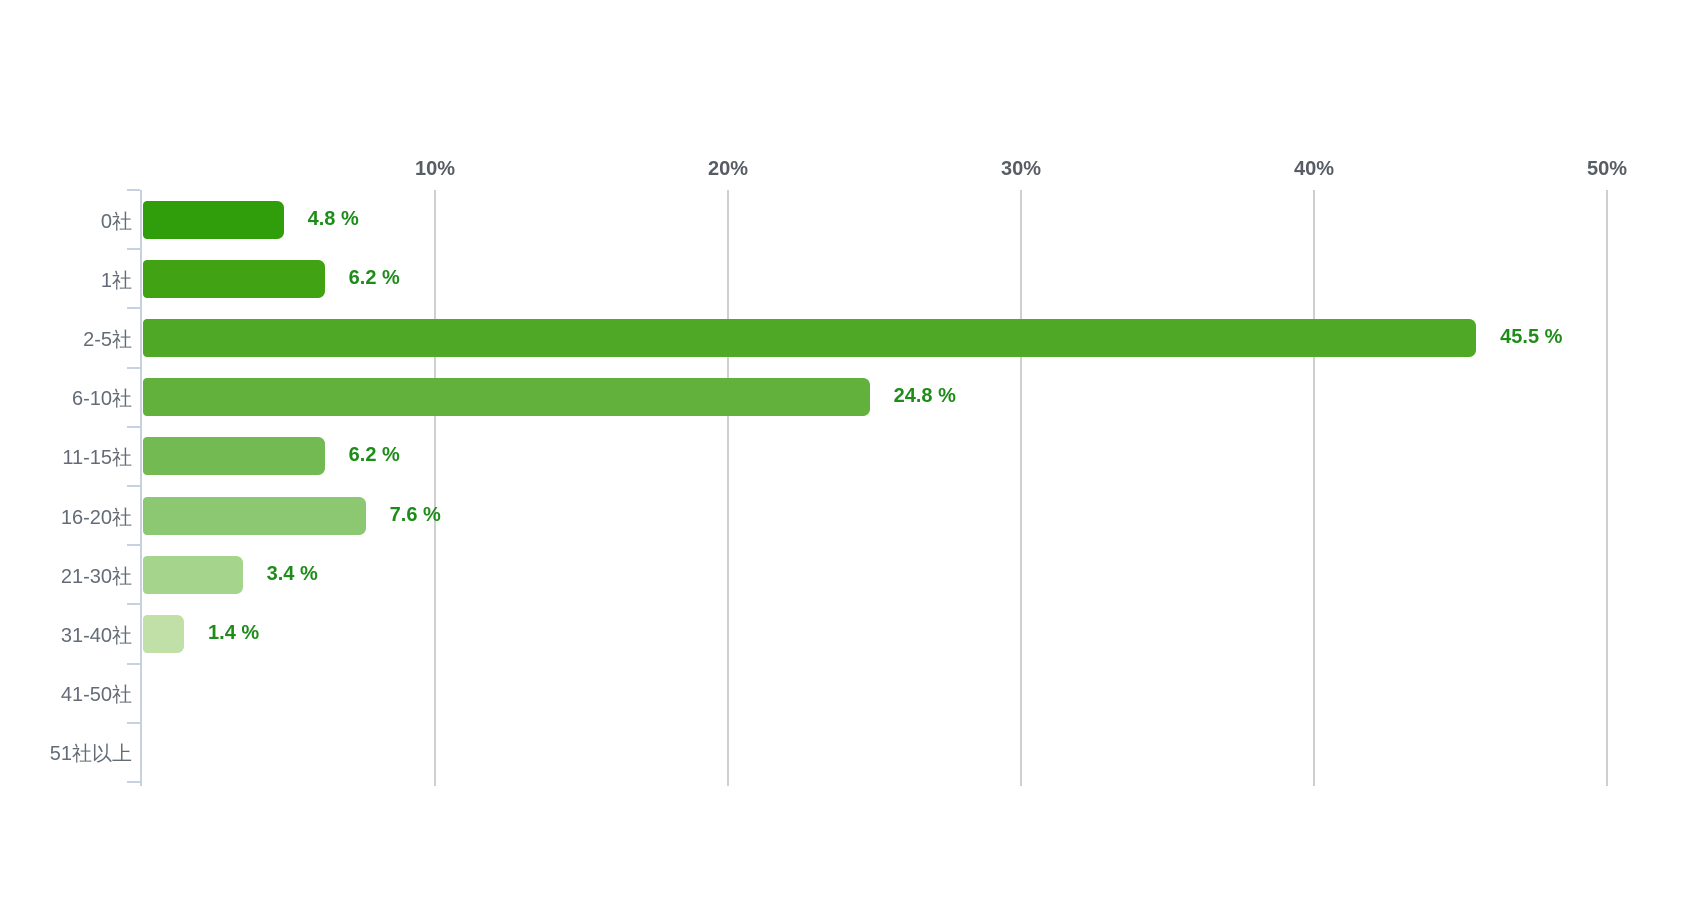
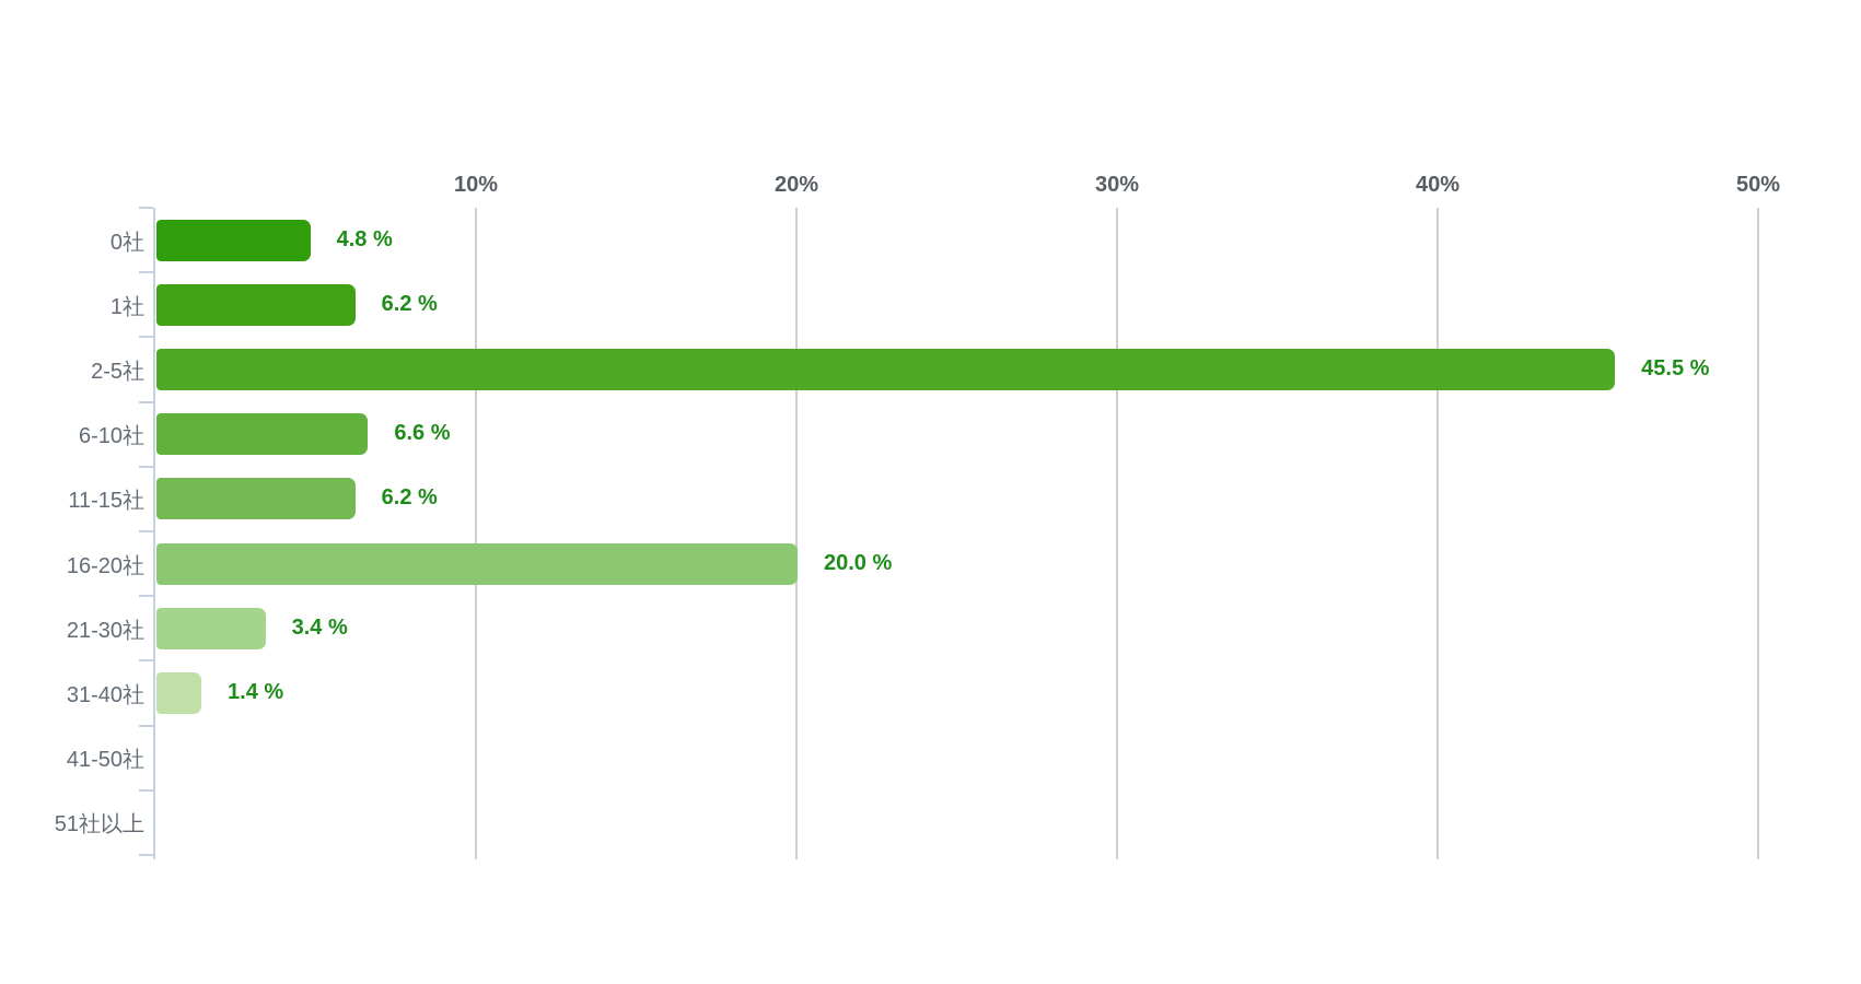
6-10社: 24.8 -> 6.6
16-20社: 7.6 -> 20.0
